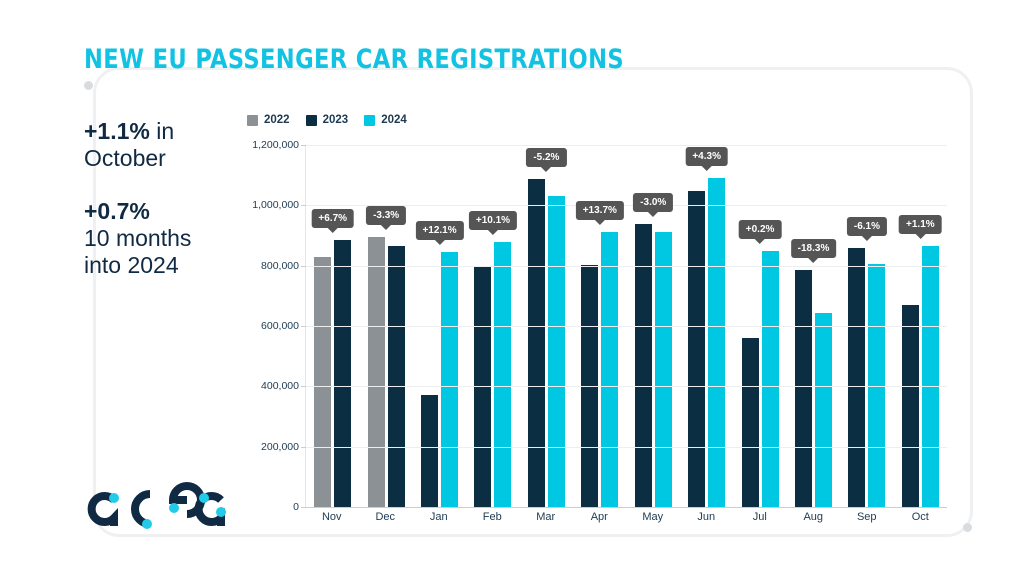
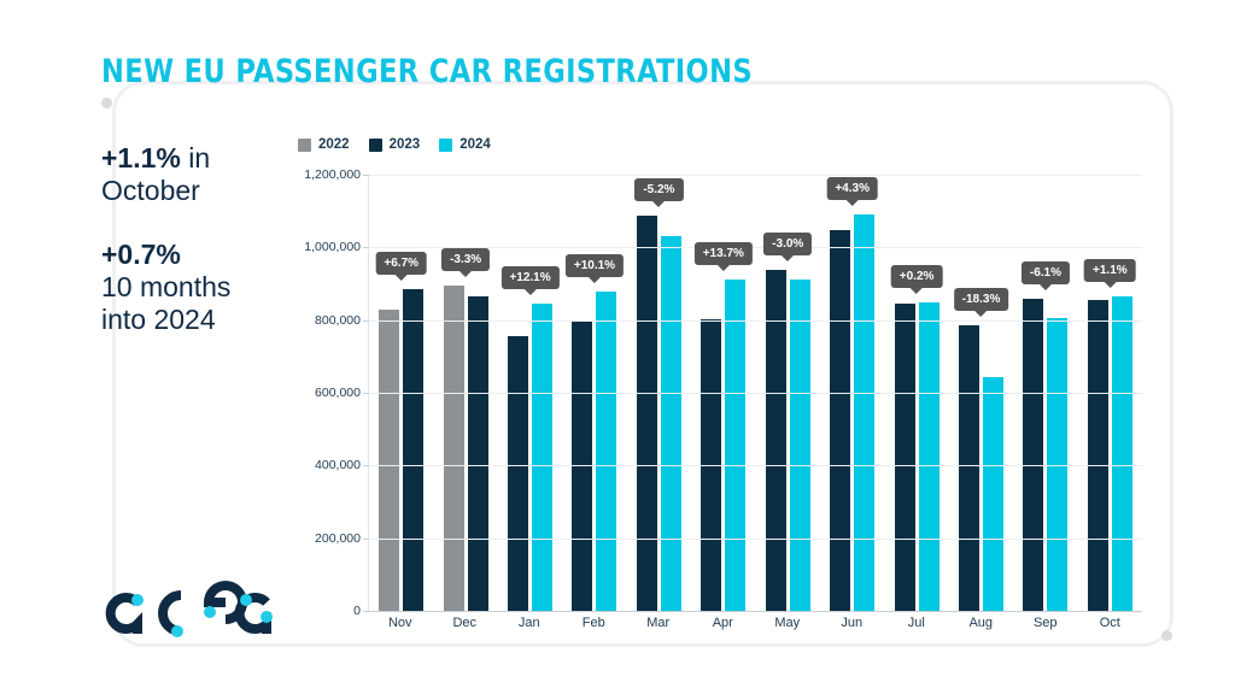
2023/Jan: 370000 -> 760000
2023/Jul: 560000 -> 850000
2023/Oct: 670000 -> 860000
